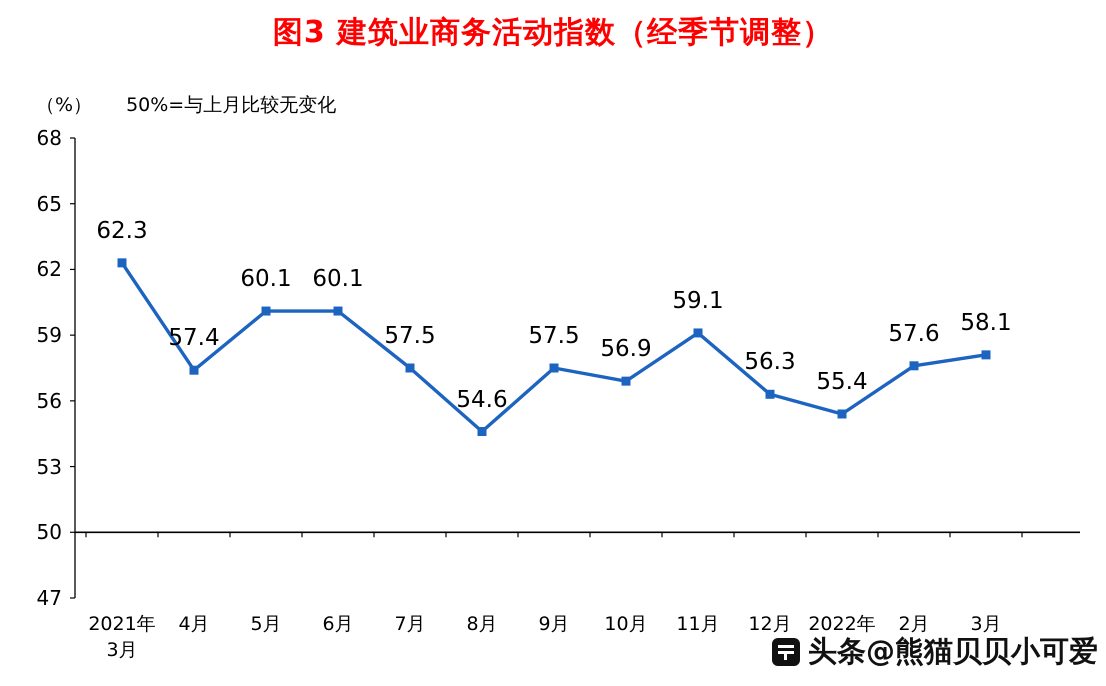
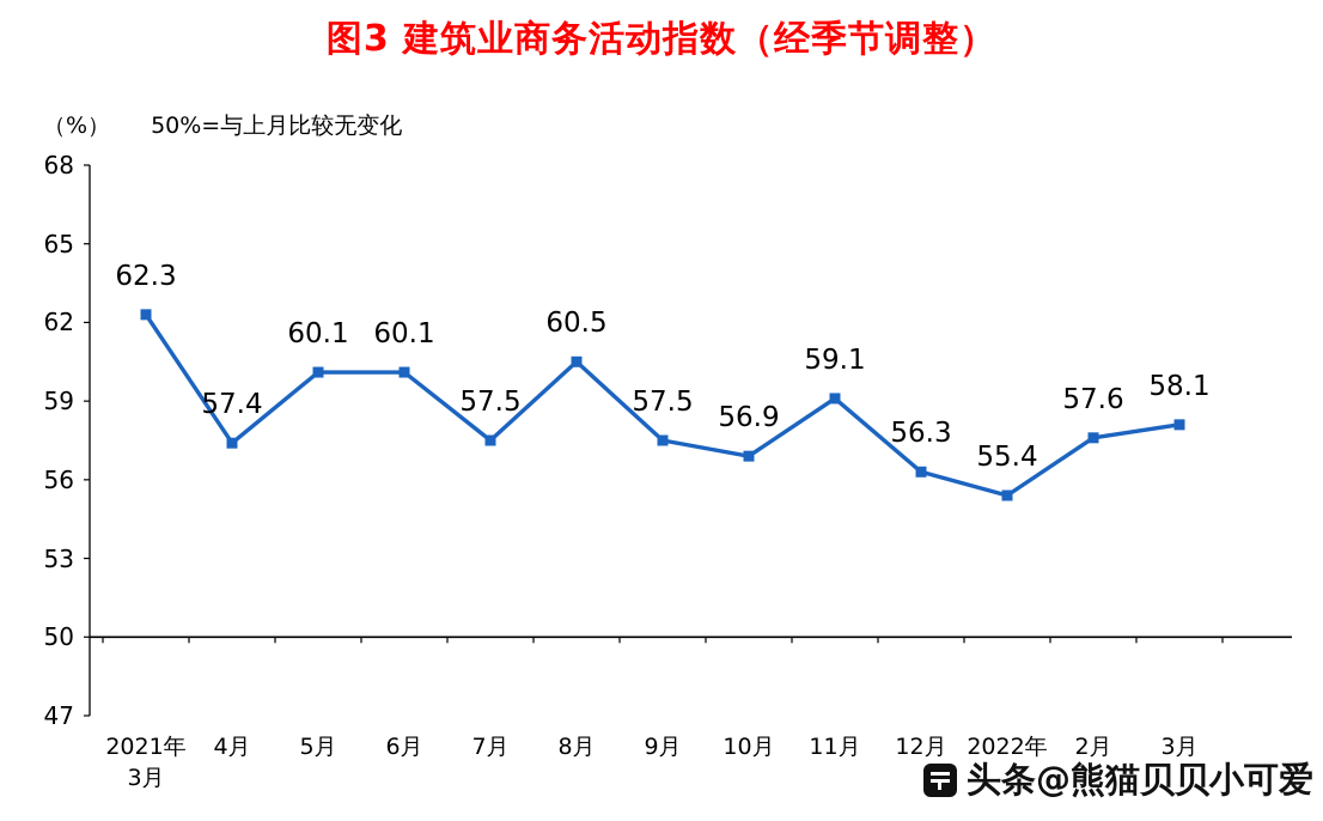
8月: 54.6 -> 60.5
